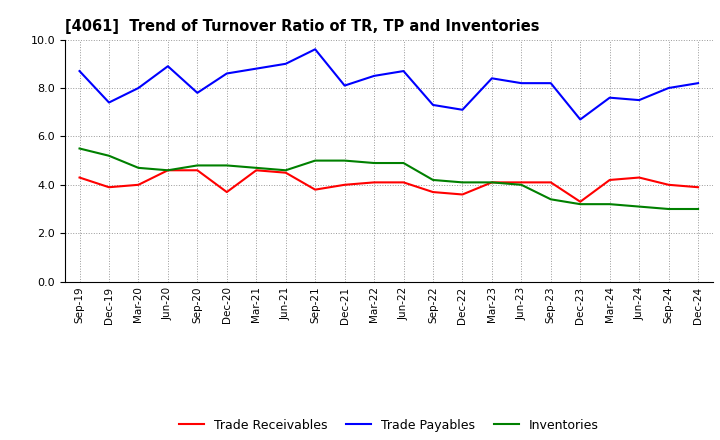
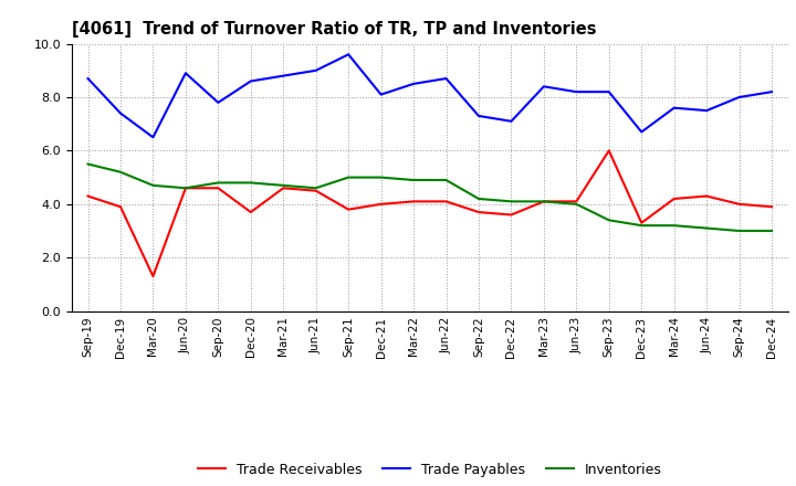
Trade Receivables/Mar-20: 4.0 -> 1.3
Trade Payables/Mar-20: 8.0 -> 6.5
Trade Receivables/Sep-23: 4.1 -> 6.0
